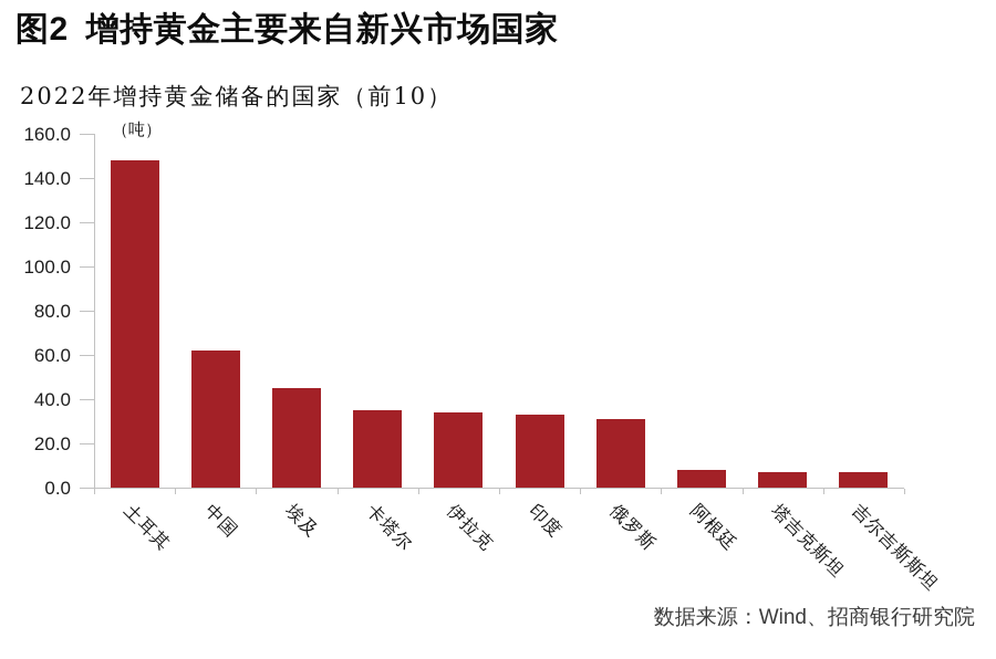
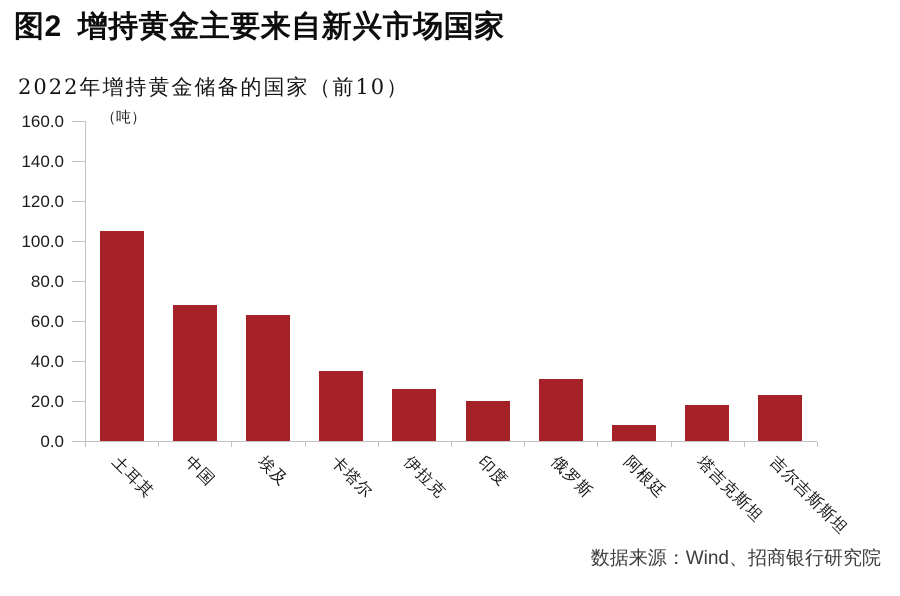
土耳其: 148 -> 105
中国: 62 -> 68
埃及: 45 -> 63
伊拉克: 34 -> 26
印度: 33 -> 20
塔吉克斯坦: 7 -> 18
吉尔吉斯斯坦: 7 -> 23
